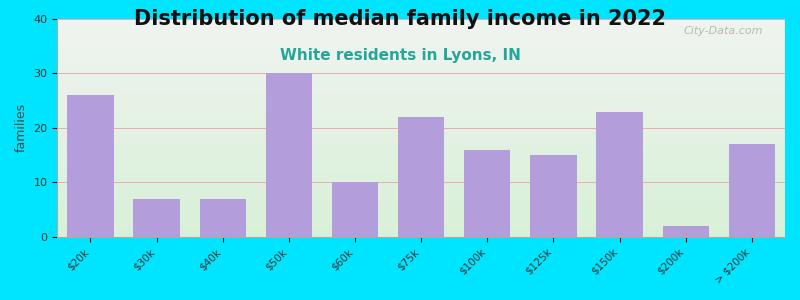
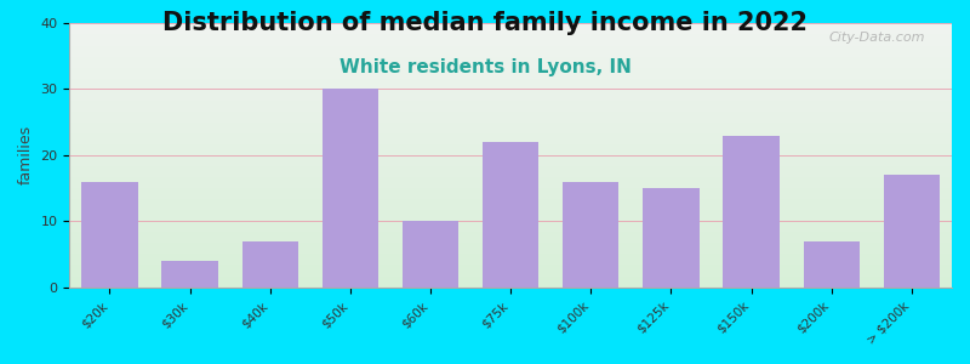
$20k: 26 -> 16
$30k: 7 -> 4
$200k: 2 -> 7
